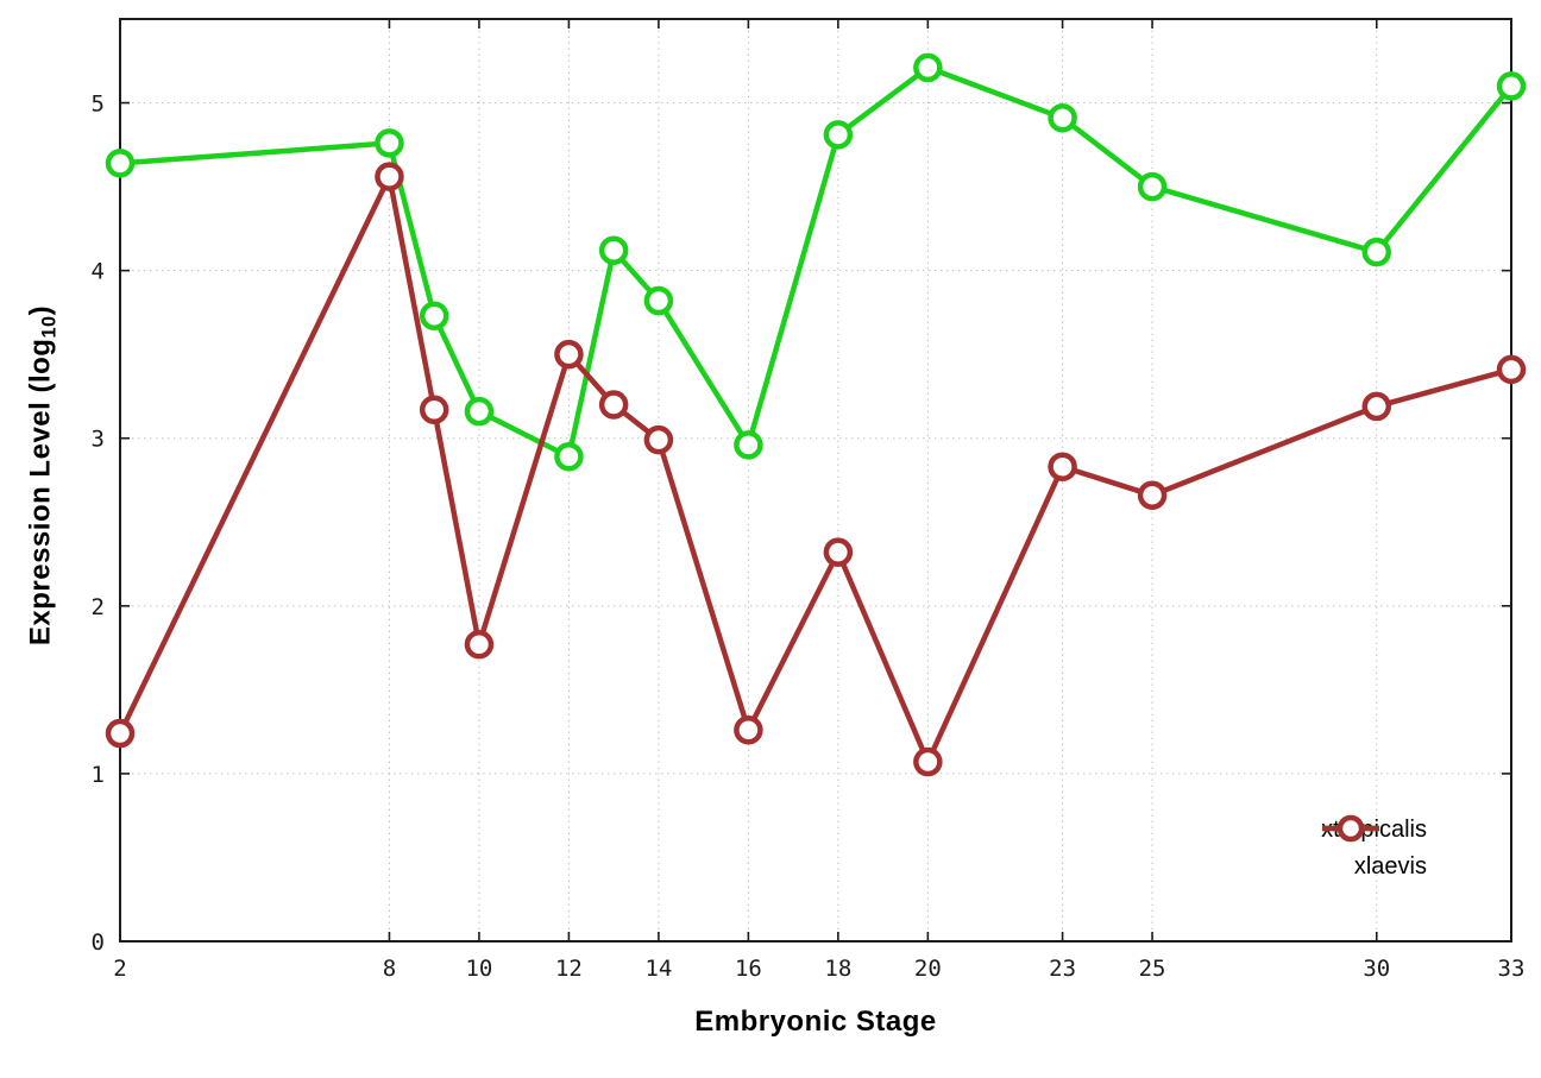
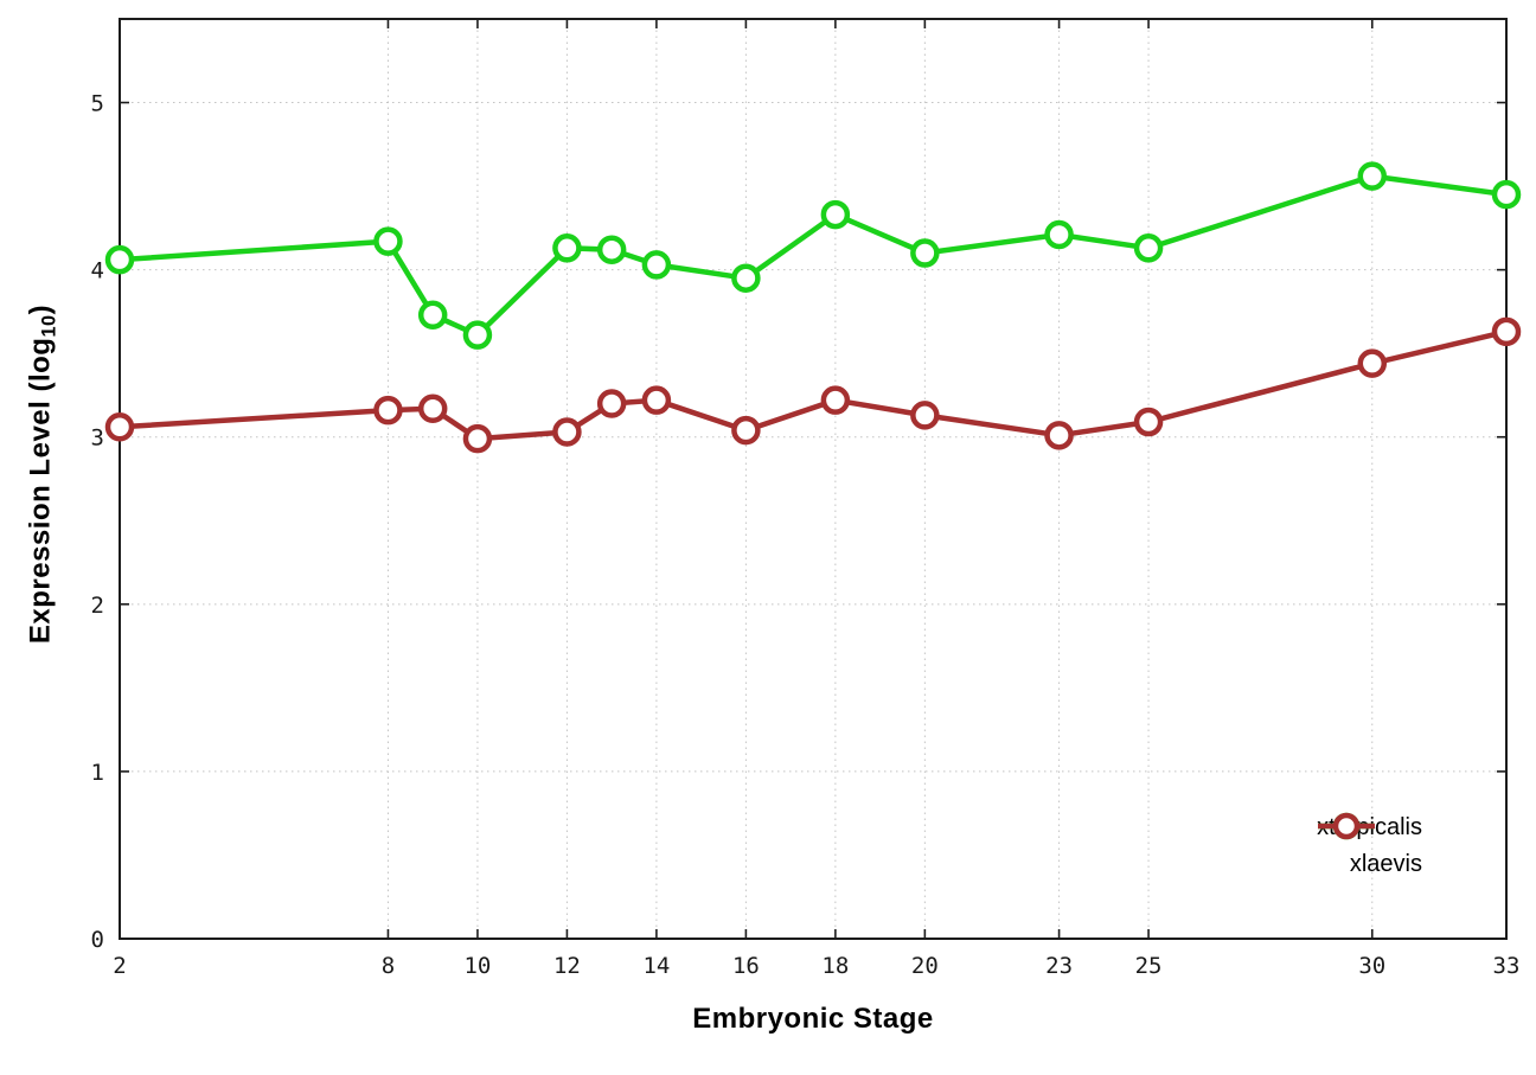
xtropicalis/2: 4.64 -> 4.06
xlaevis/2: 1.24 -> 3.06
xtropicalis/8: 4.76 -> 4.17
xlaevis/8: 4.56 -> 3.16
xtropicalis/10: 3.16 -> 3.61
xlaevis/10: 1.77 -> 2.99
xtropicalis/12: 2.89 -> 4.13
xlaevis/12: 3.50 -> 3.03
xtropicalis/14: 3.82 -> 4.03
xlaevis/14: 2.99 -> 3.22
xtropicalis/16: 2.96 -> 3.95
xlaevis/16: 1.26 -> 3.04
xtropicalis/18: 4.81 -> 4.33
xlaevis/18: 2.32 -> 3.22
xtropicalis/20: 5.21 -> 4.10
xlaevis/20: 1.07 -> 3.13
xtropicalis/23: 4.91 -> 4.21
xlaevis/23: 2.83 -> 3.01
xtropicalis/25: 4.50 -> 4.13
xlaevis/25: 2.66 -> 3.09
xtropicalis/30: 4.11 -> 4.56
xlaevis/30: 3.19 -> 3.44
xtropicalis/33: 5.10 -> 4.45
xlaevis/33: 3.41 -> 3.63
